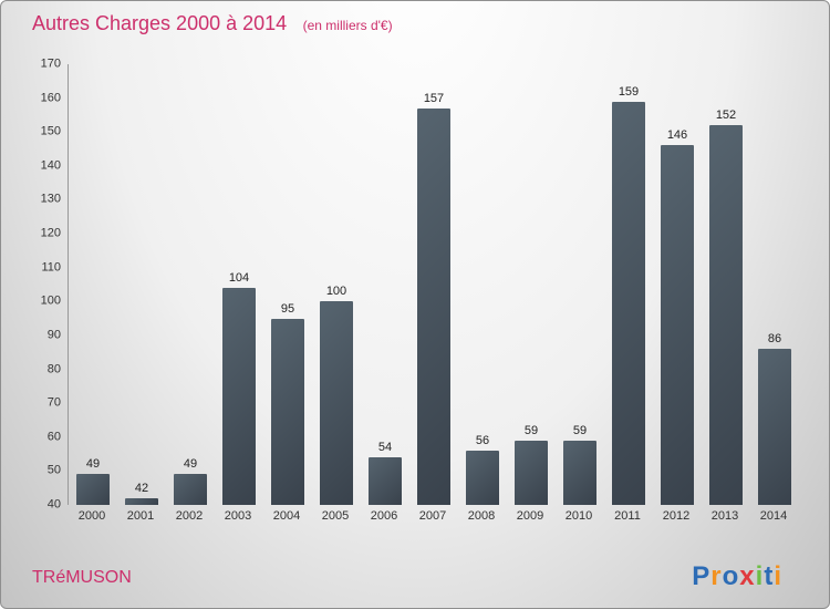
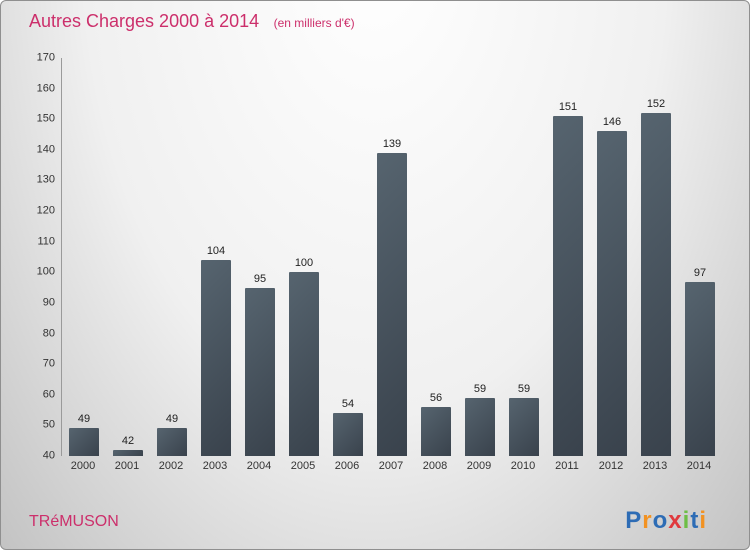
2007: 157 -> 139
2011: 159 -> 151
2014: 86 -> 97
